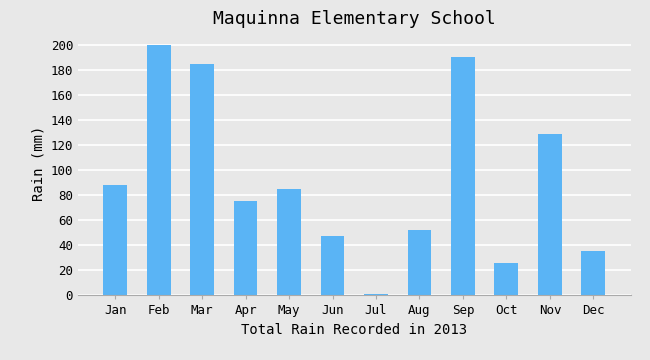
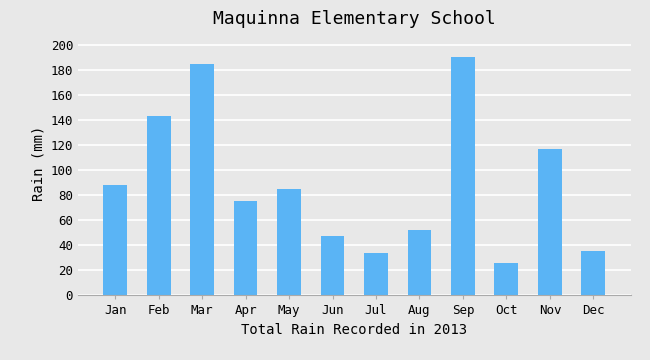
Feb: 200 -> 143
Jul: 1 -> 34
Nov: 129 -> 117
